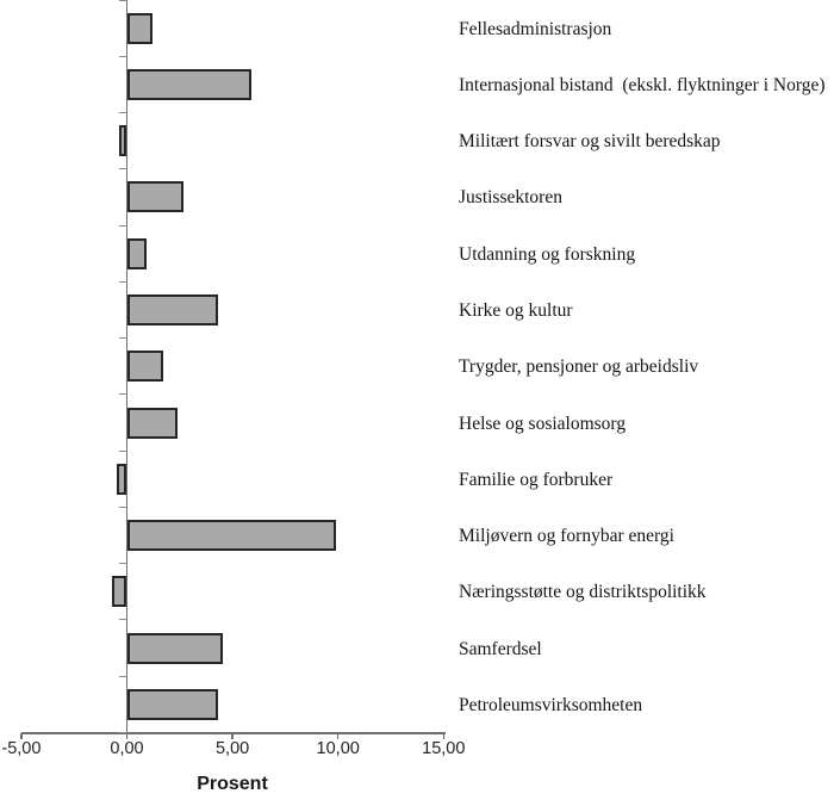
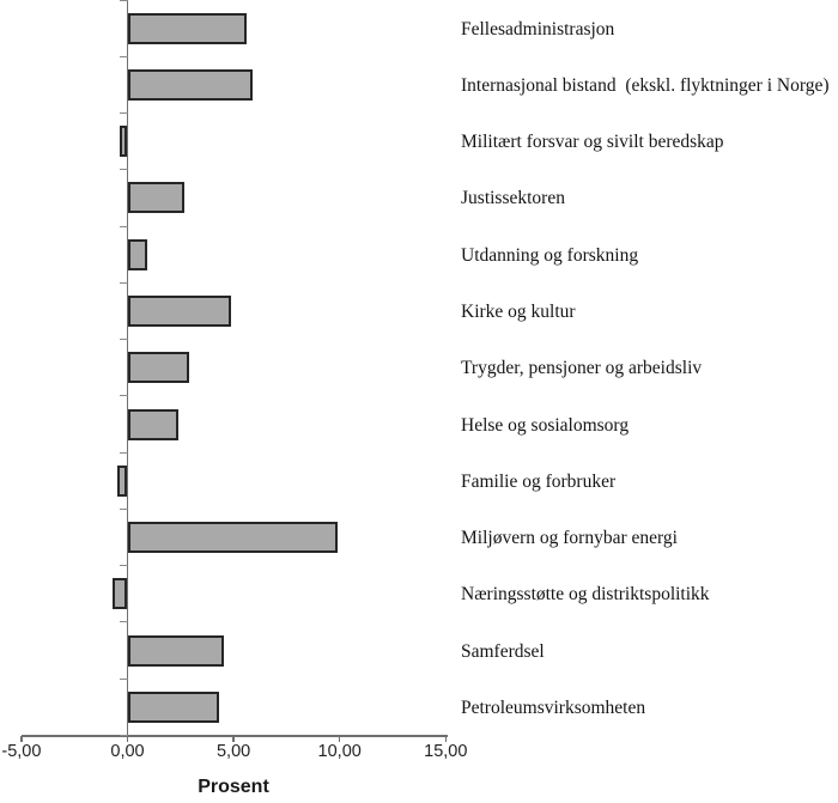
Fellesadministrasjon: 1,2 -> 5,6
Kirke og kultur: 4,3 -> 4,9
Trygder, pensjoner og arbeidsliv: 1,7 -> 2,9
